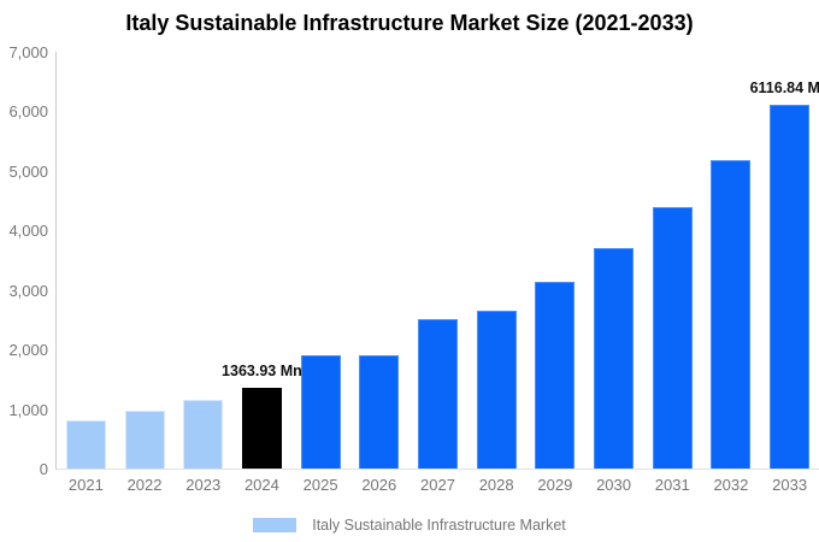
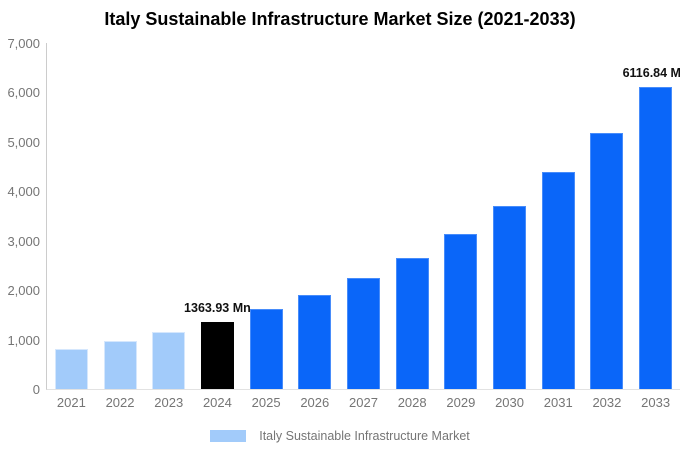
2025: 1900 -> 1600
2027: 2500 -> 2200
